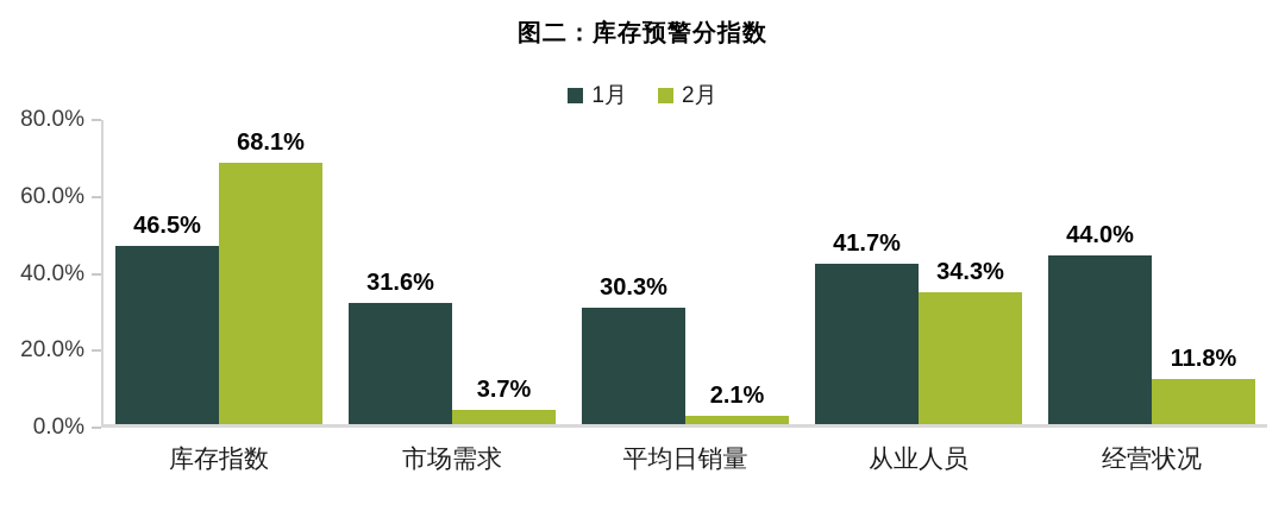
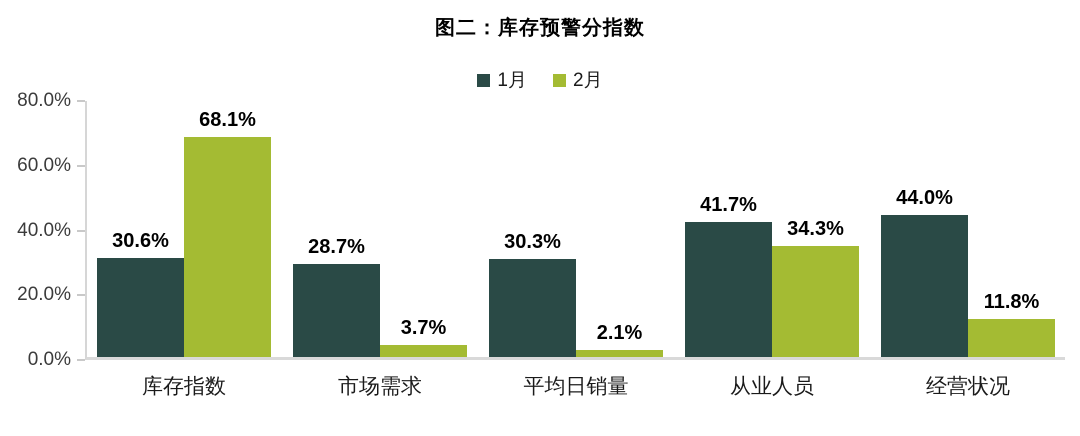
1月/库存指数: 46.5% -> 30.6%
1月/市场需求: 31.6% -> 28.7%
